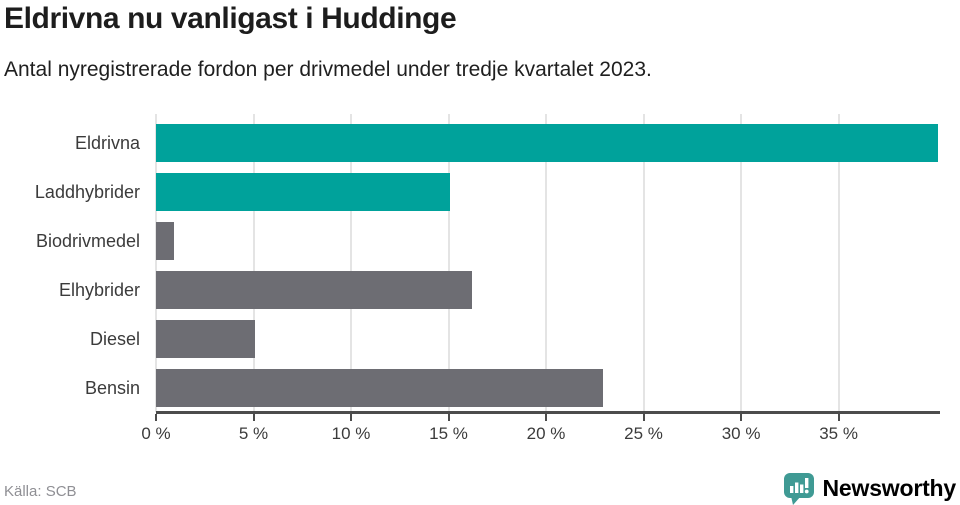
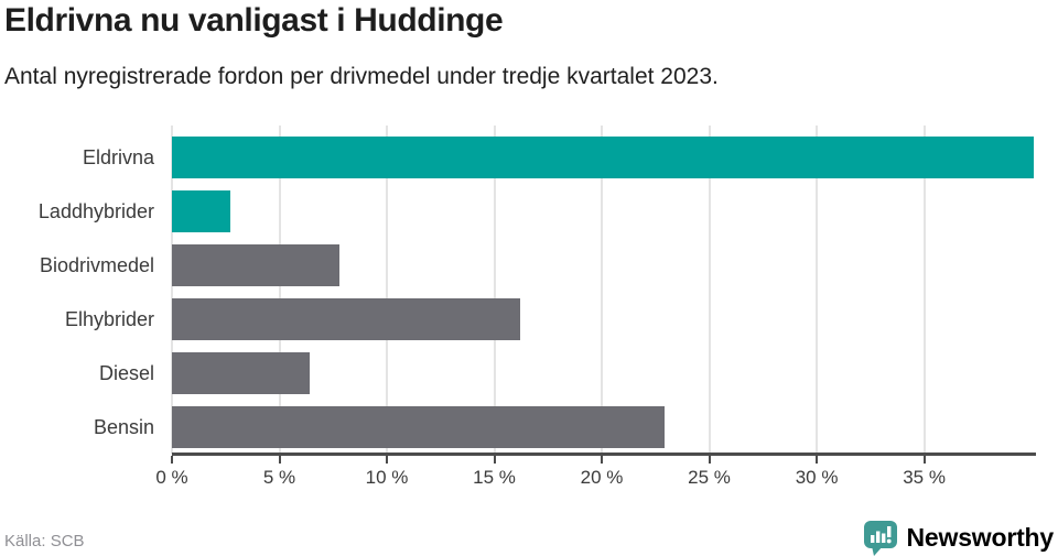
Laddhybrider: 15.1% -> 2.7%
Biodrivmedel: 0.9% -> 7.8%
Diesel: 5.1% -> 6.4%
